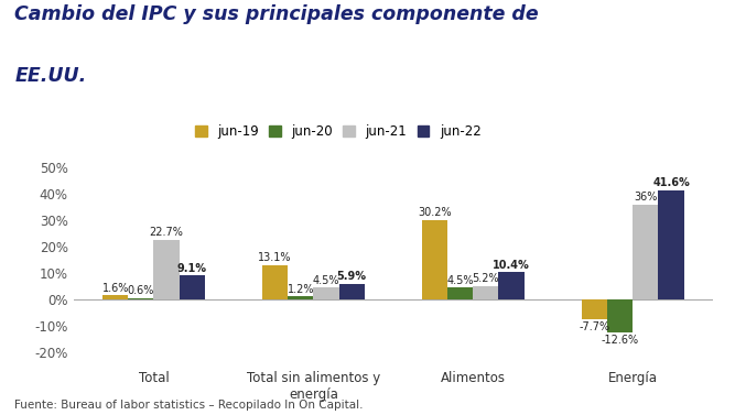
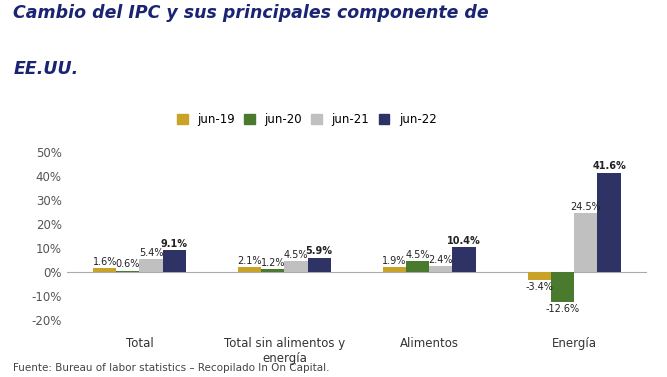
jun-21/Total: 22.7% -> 5.4%
jun-19/Total sin alimentos y energía: 13.1% -> 2.1%
jun-19/Alimentos: 30.2% -> 1.9%
jun-21/Alimentos: 5.2% -> 2.4%
jun-19/Energía: -7.7% -> -3.4%
jun-21/Energía: 36% -> 24.5%
